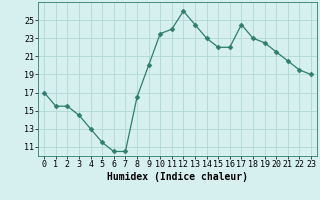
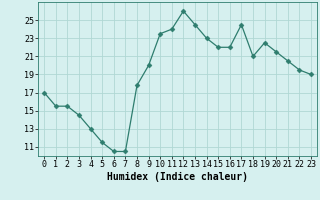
8: 16.5 -> 17.8
18: 23.0 -> 21.0
